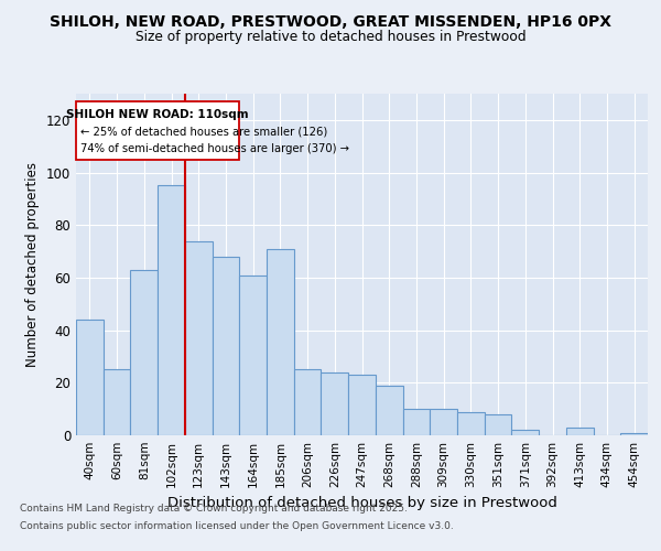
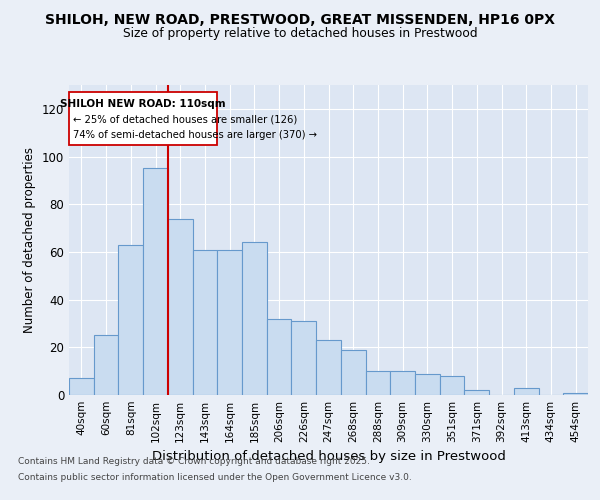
40sqm: 44 -> 7
143sqm: 68 -> 61
185sqm: 71 -> 64
206sqm: 25 -> 32
226sqm: 24 -> 31
